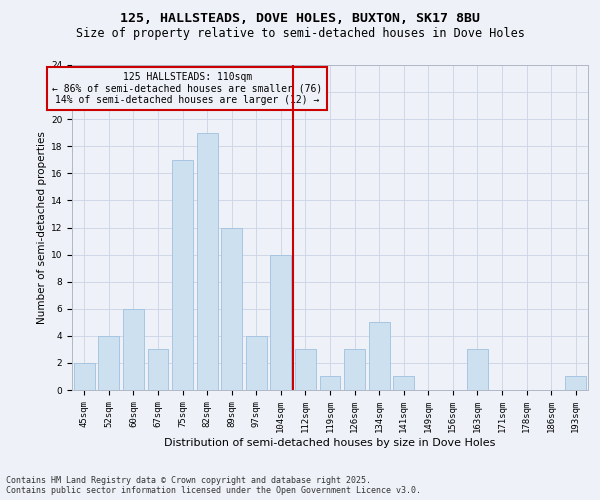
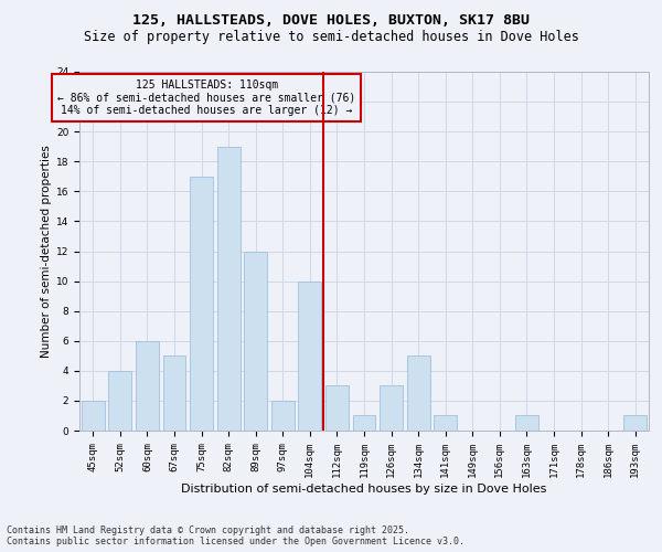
67sqm: 3 -> 5
97sqm: 4 -> 2
163sqm: 3 -> 1
